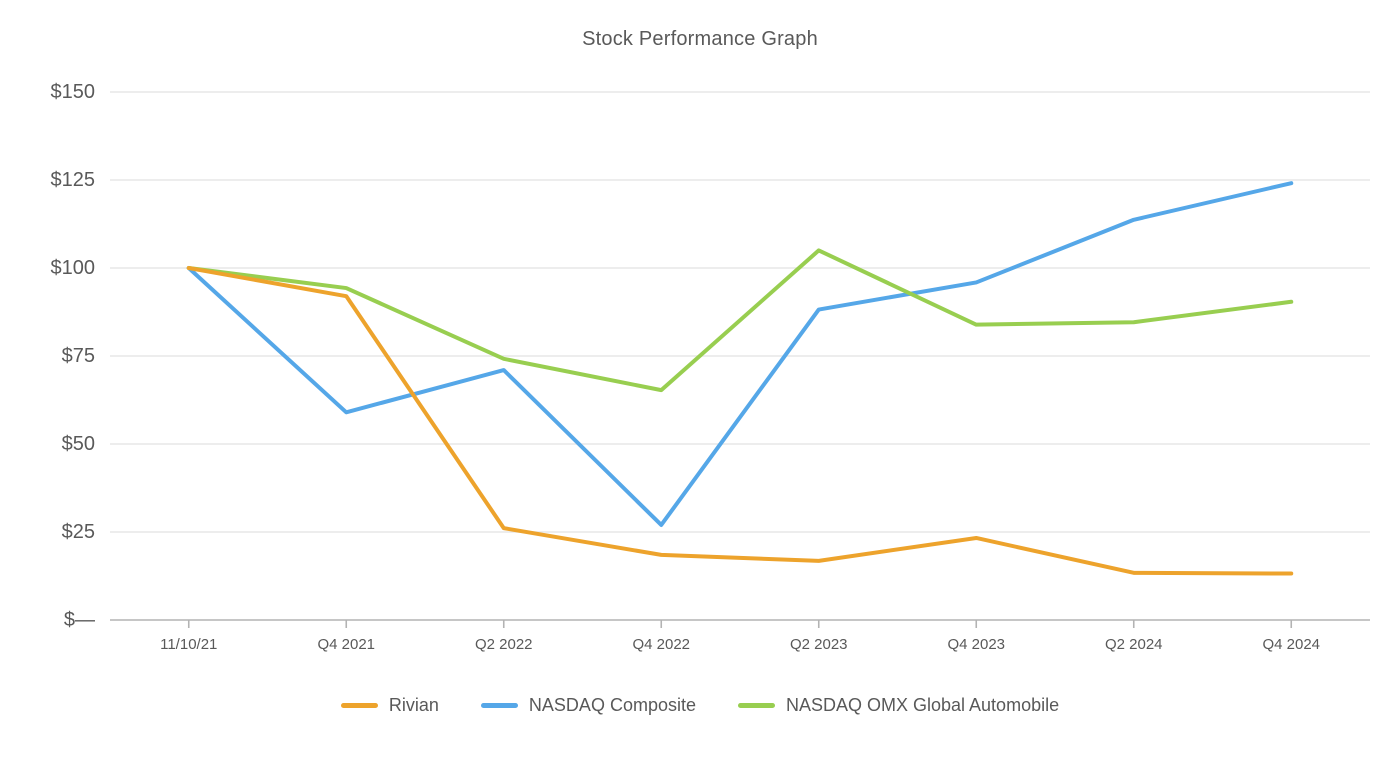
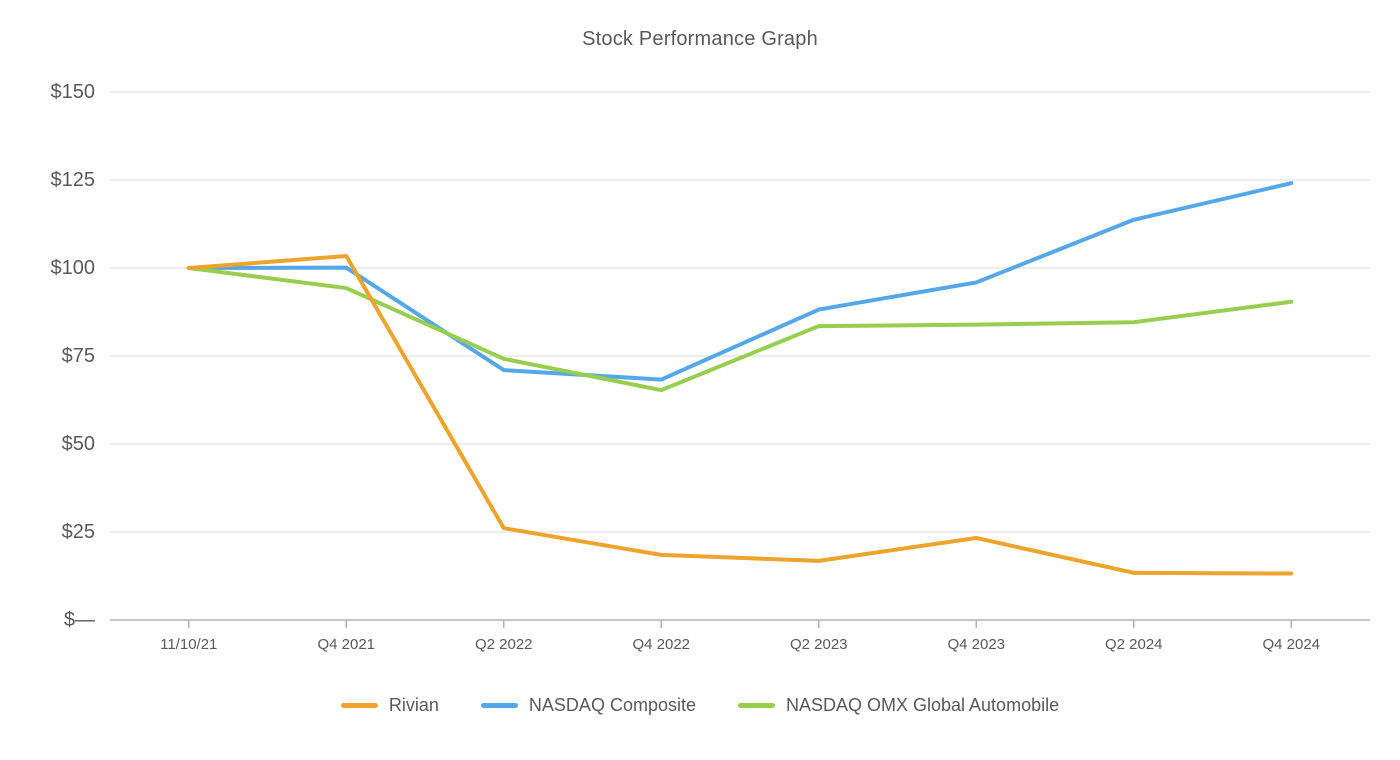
Rivian/Q4 2021: $92 -> $103
NASDAQ Composite/Q4 2021: $59 -> $100
NASDAQ Composite/Q4 2022: $27 -> $68
NASDAQ OMX Global Automobile/Q2 2023: $105 -> $84
